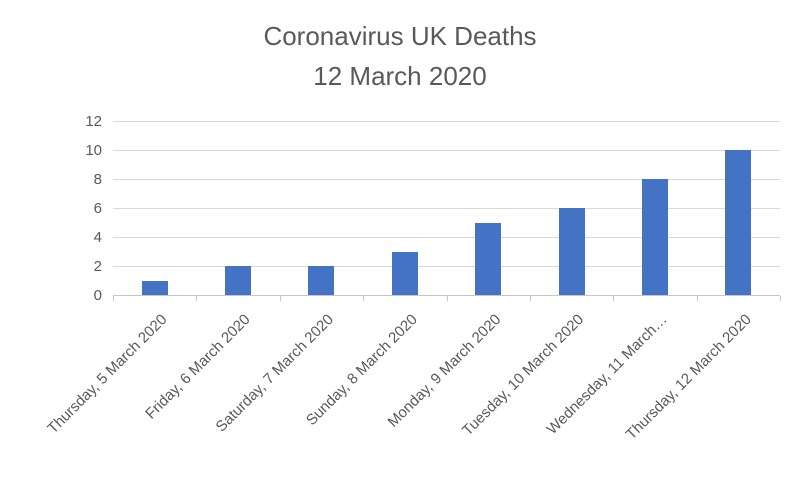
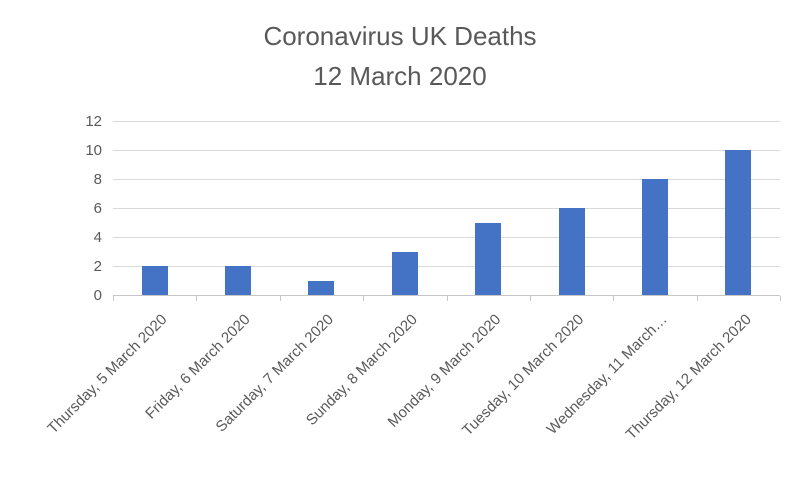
Thursday, 5 March 2020: 1 -> 2
Saturday, 7 March 2020: 2 -> 1
